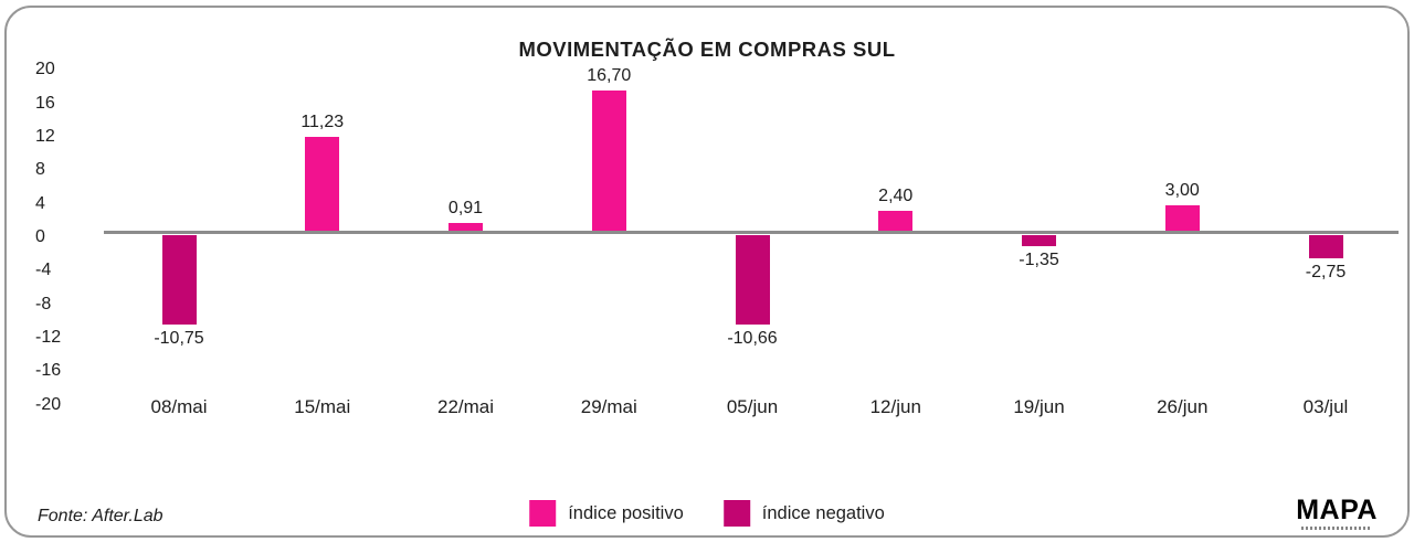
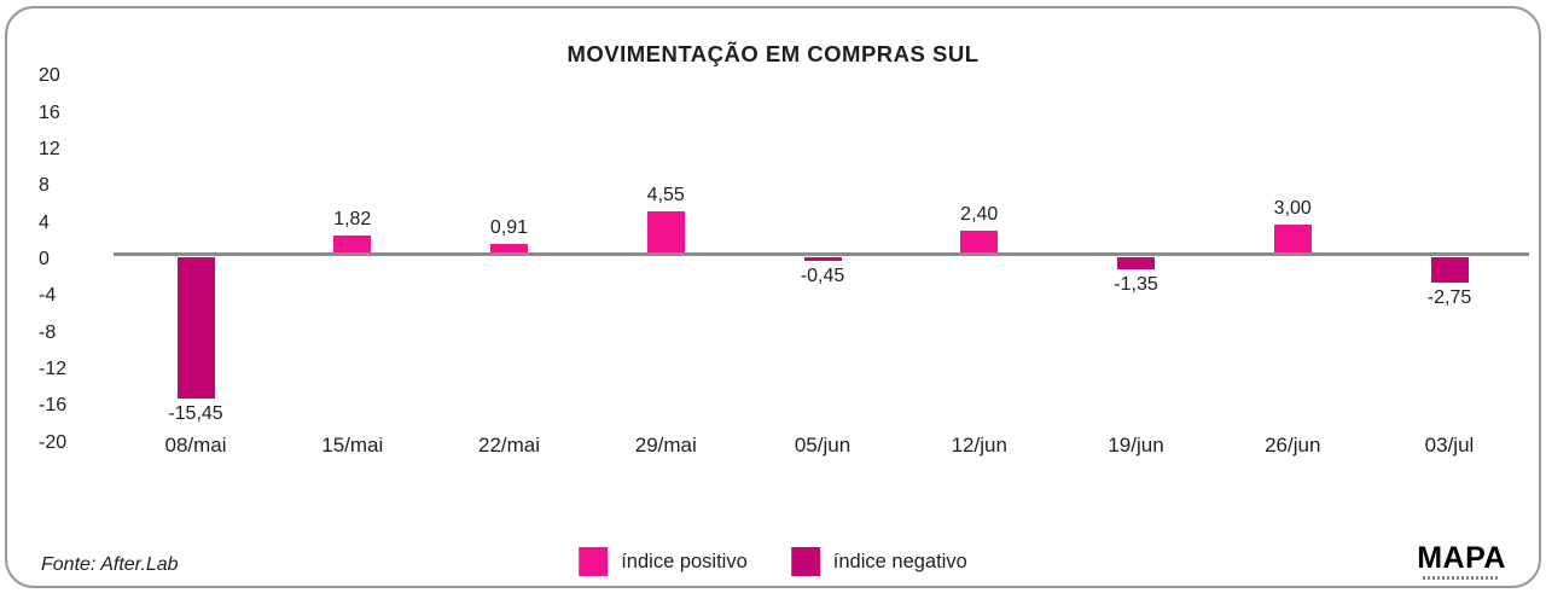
08/mai: -10,75 -> -15,45
15/mai: 11,23 -> 1,82
29/mai: 16,70 -> 4,55
05/jun: -10,66 -> -0,45
